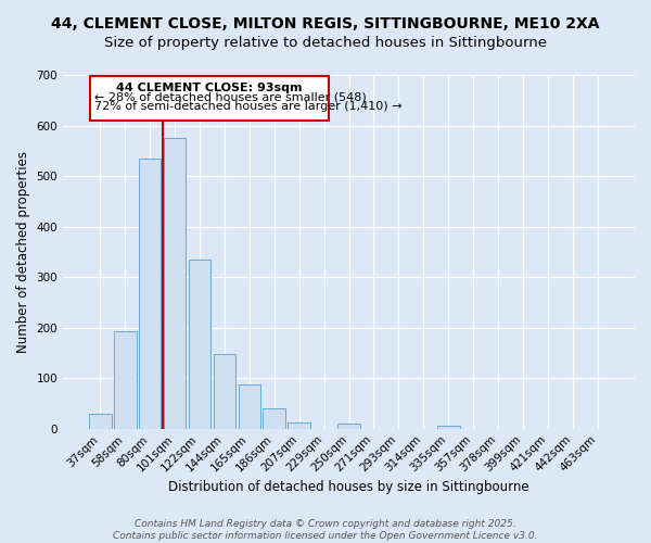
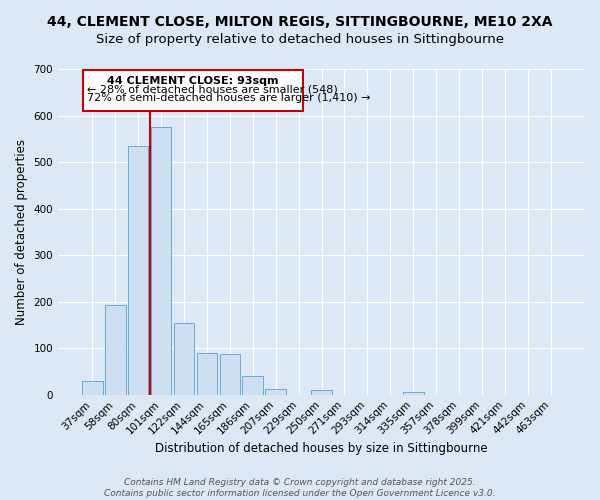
122sqm: 335 -> 155
144sqm: 148 -> 90
